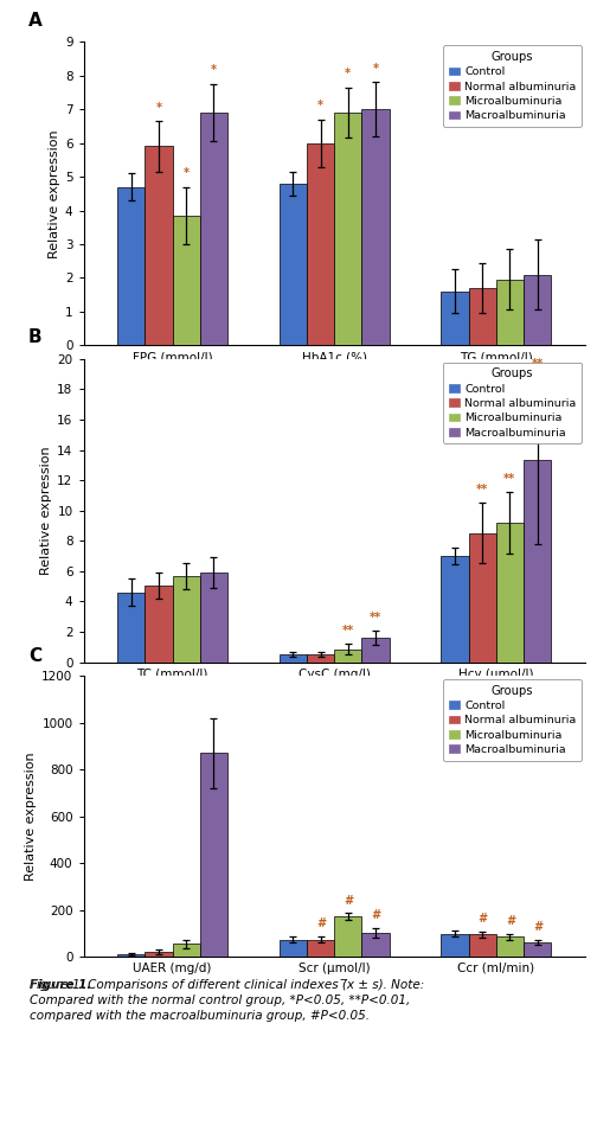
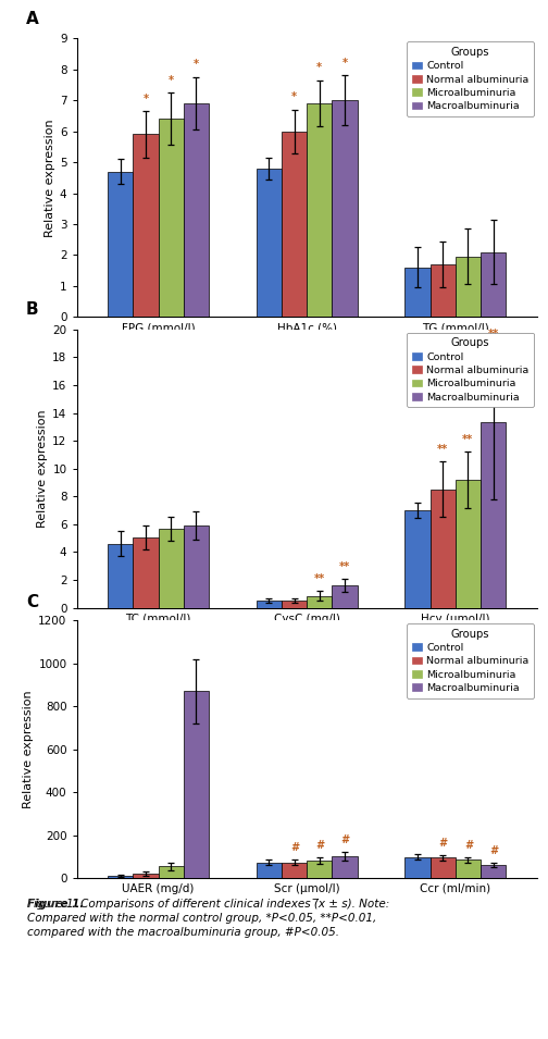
Microalbuminuria/FPG (mmol/l): 3.85 -> 6.40
Microalbuminuria/Scr (μmol/l): 170 -> 80
